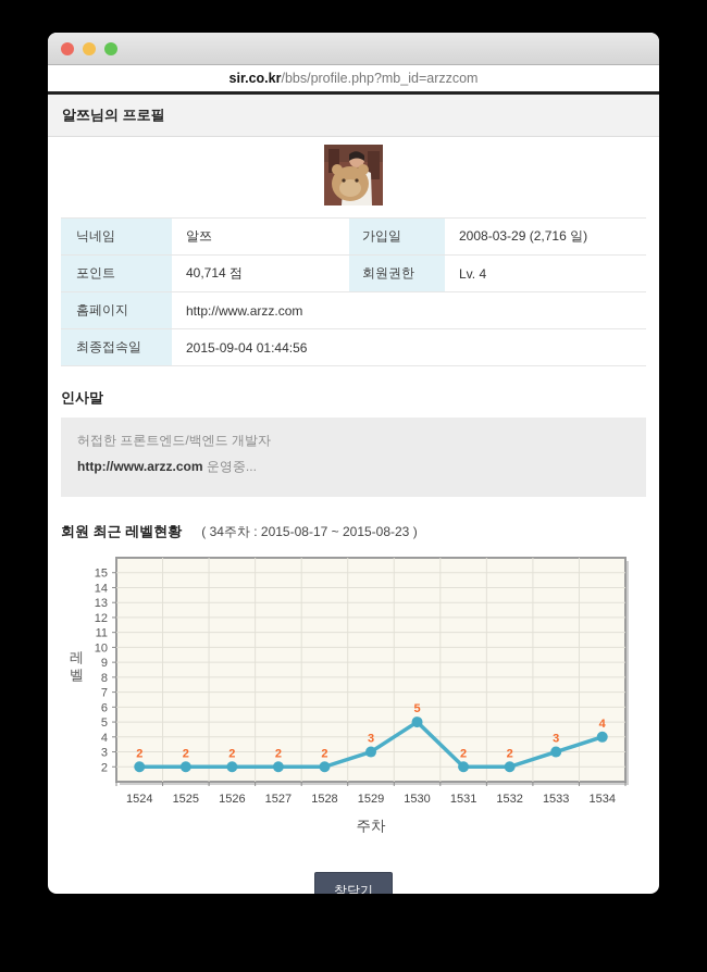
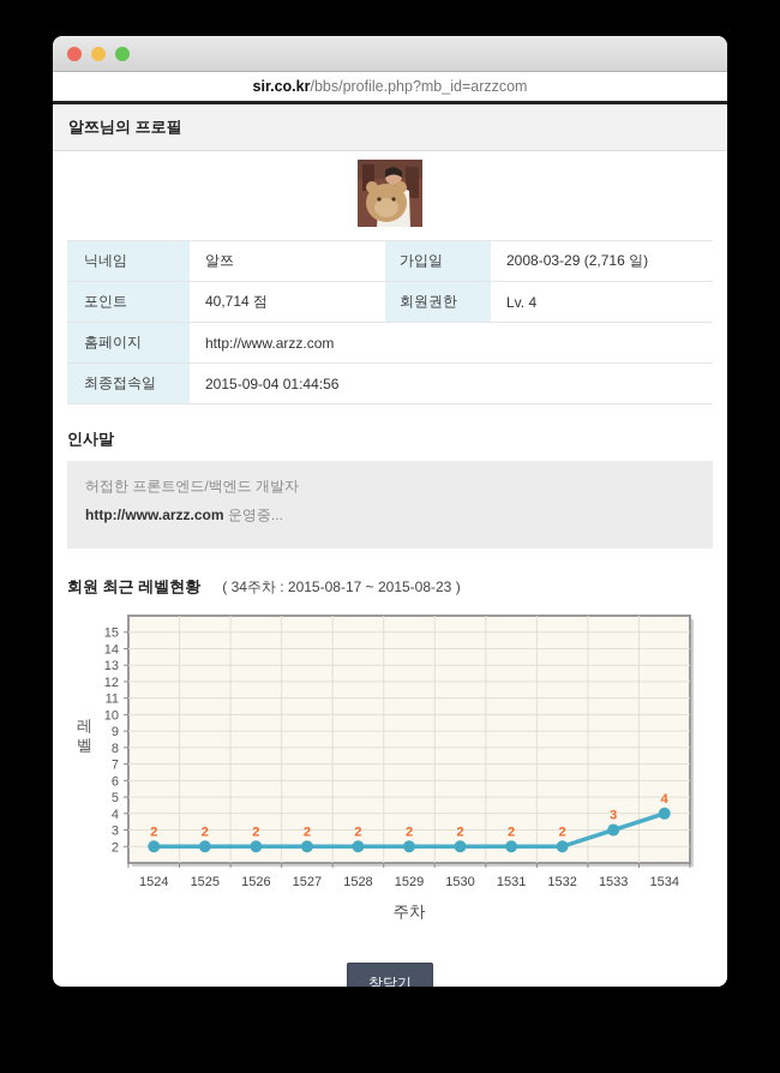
1529: 3 -> 2
1530: 5 -> 2
